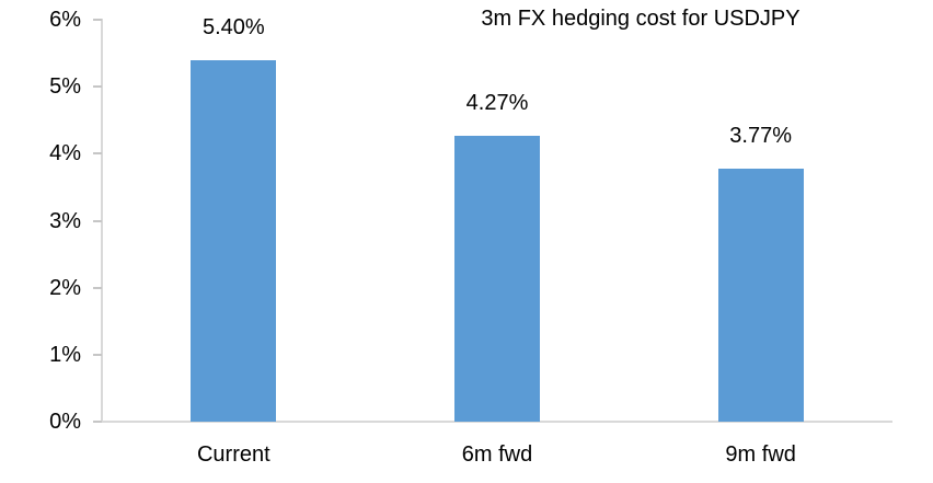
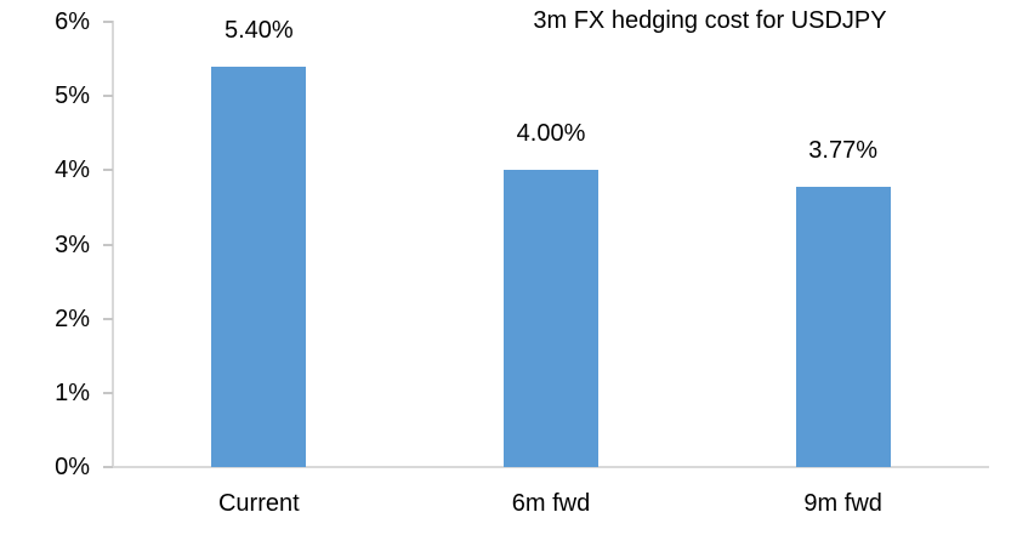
6m fwd: 4.27% -> 4.00%
